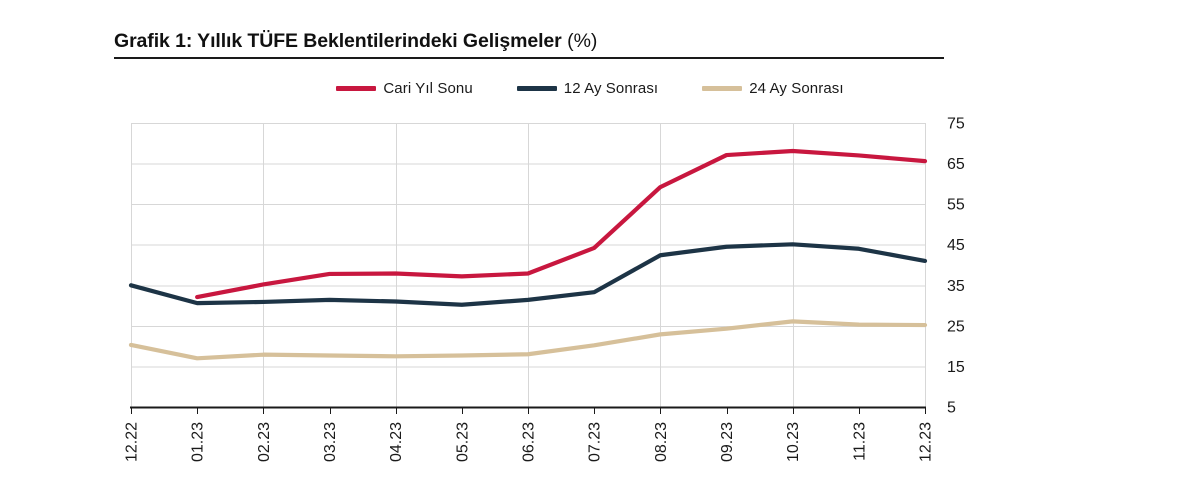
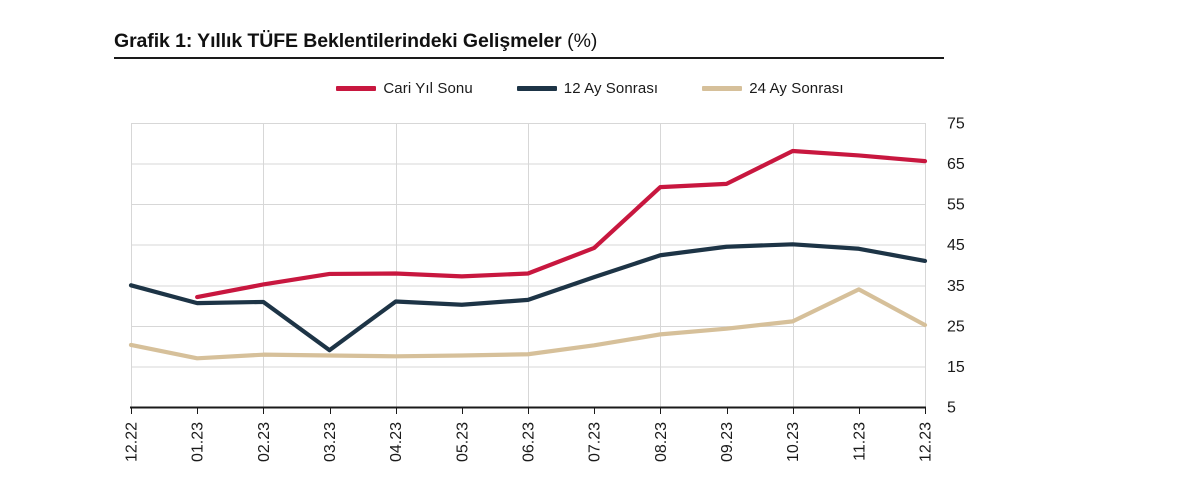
12 Ay Sonrası/03.23: 31 -> 19
12 Ay Sonrası/07.23: 33 -> 37
Cari Yıl Sonu/09.23: 67 -> 60
24 Ay Sonrası/11.23: 25 -> 34
